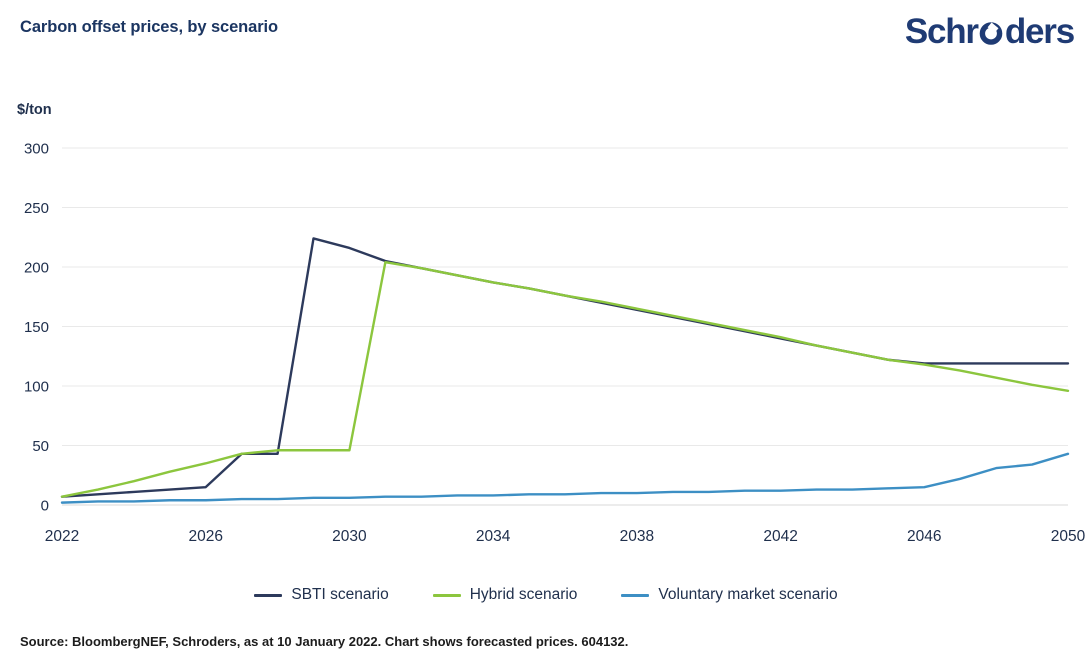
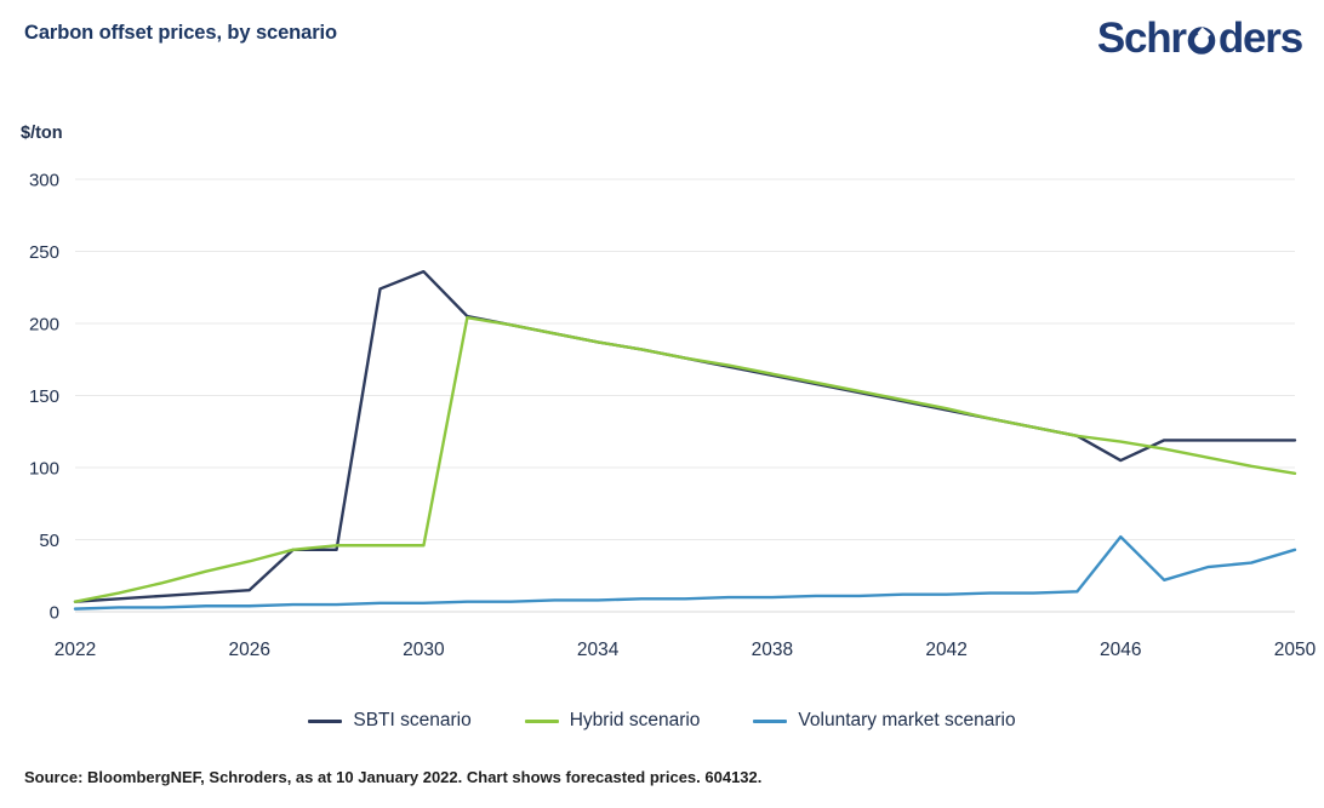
SBTI scenario/2030: 216 -> 236
SBTI scenario/2046: 119 -> 105
Voluntary market scenario/2046: 15 -> 52
